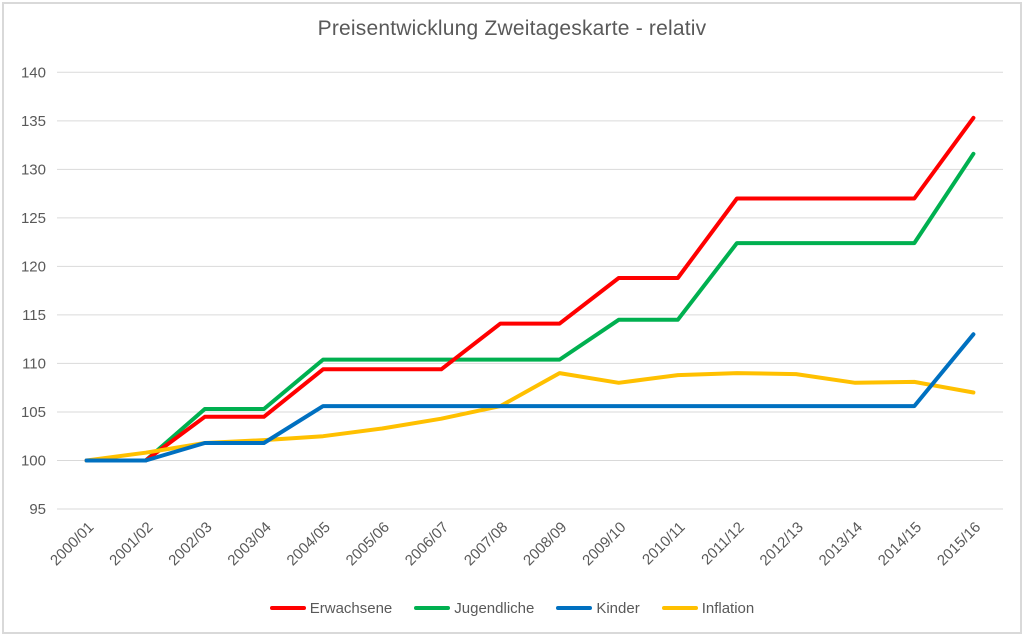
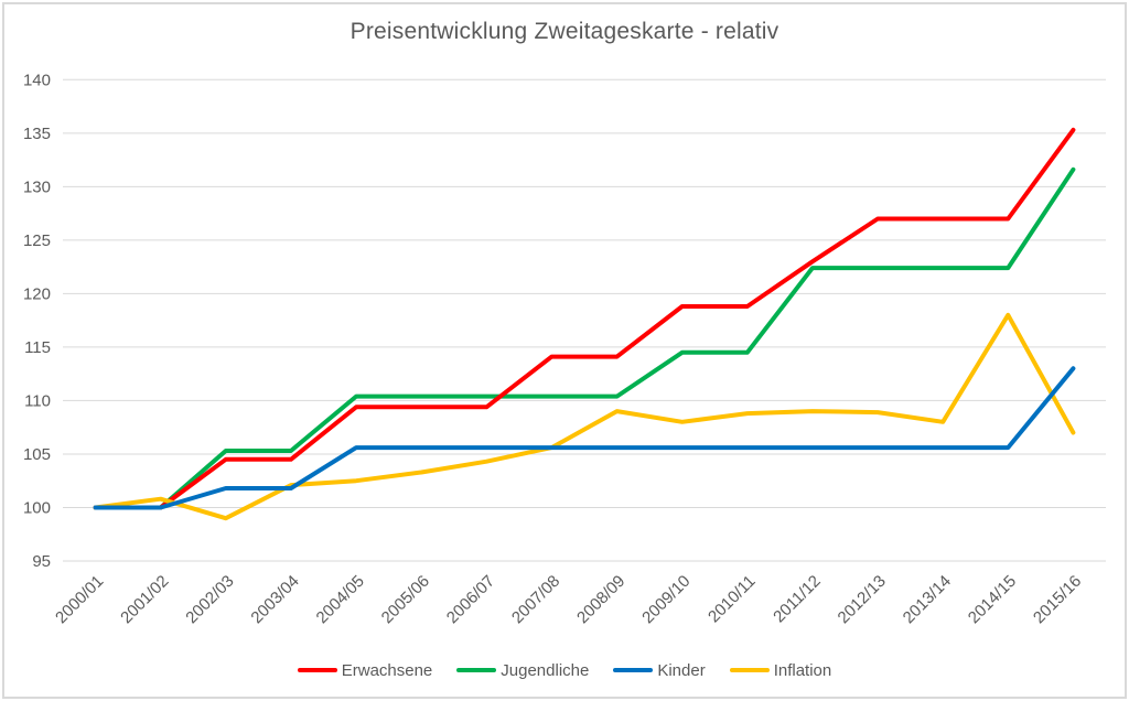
Inflation/2002/03: 102 -> 99
Erwachsene/2011/12: 127 -> 123
Inflation/2014/15: 108 -> 118
